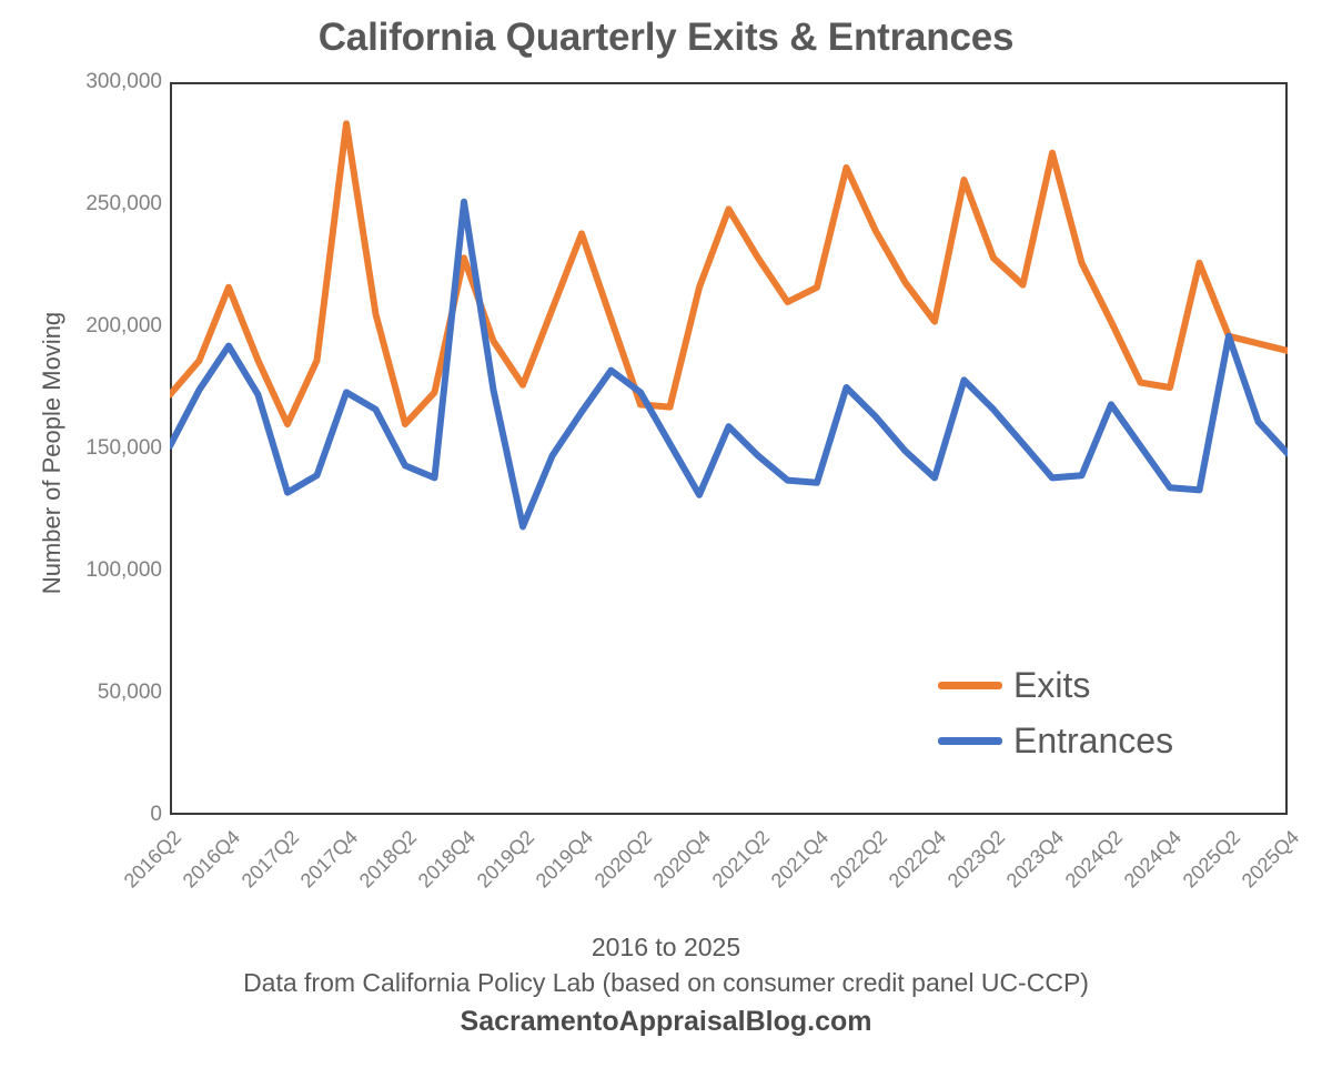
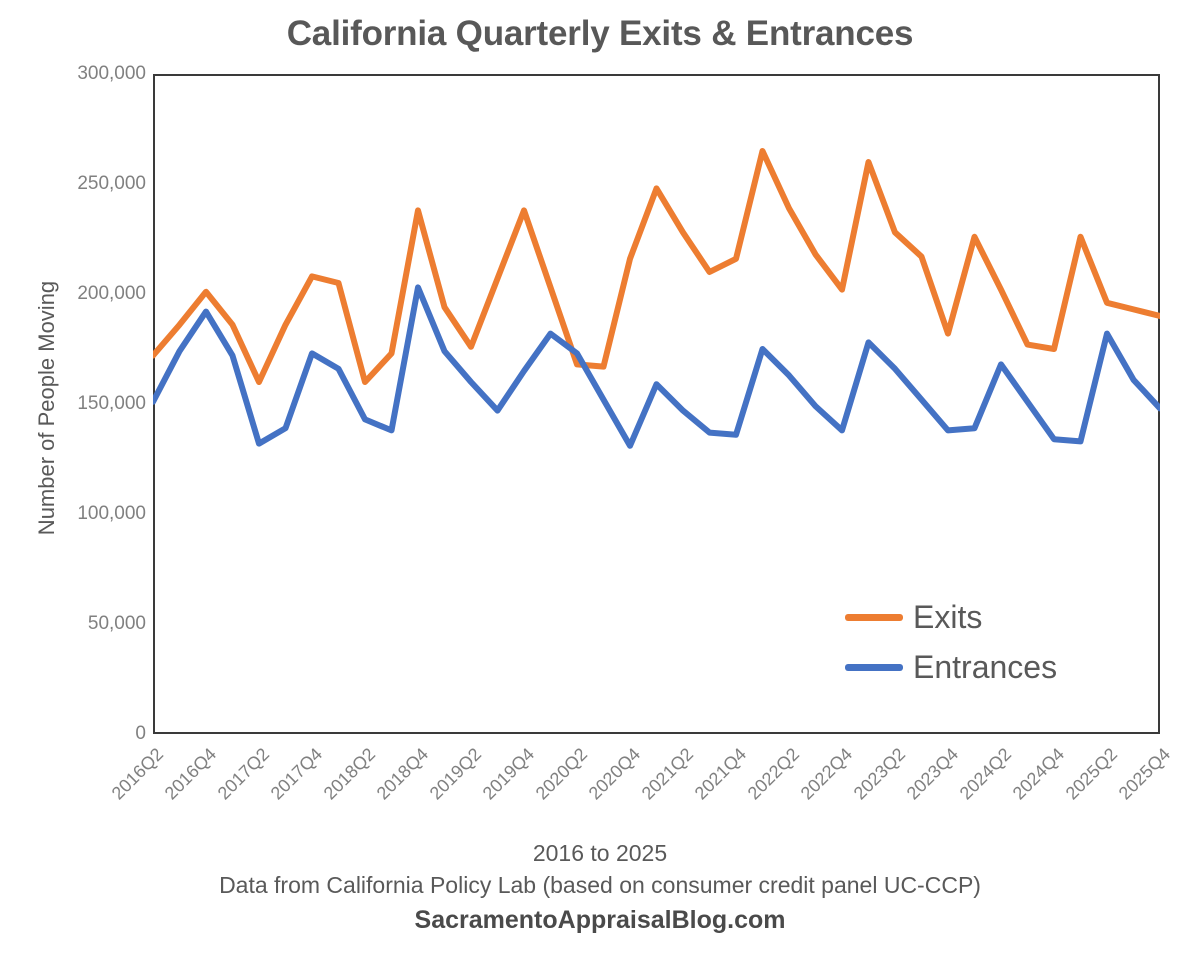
Exits/2016Q4: 216000 -> 201000
Exits/2017Q4: 283000 -> 208000
Exits/2018Q4: 228000 -> 238000
Entrances/2018Q4: 251000 -> 203000
Entrances/2019Q2: 118000 -> 160000
Exits/2023Q4: 271000 -> 182000
Entrances/2025Q2: 196000 -> 182000
